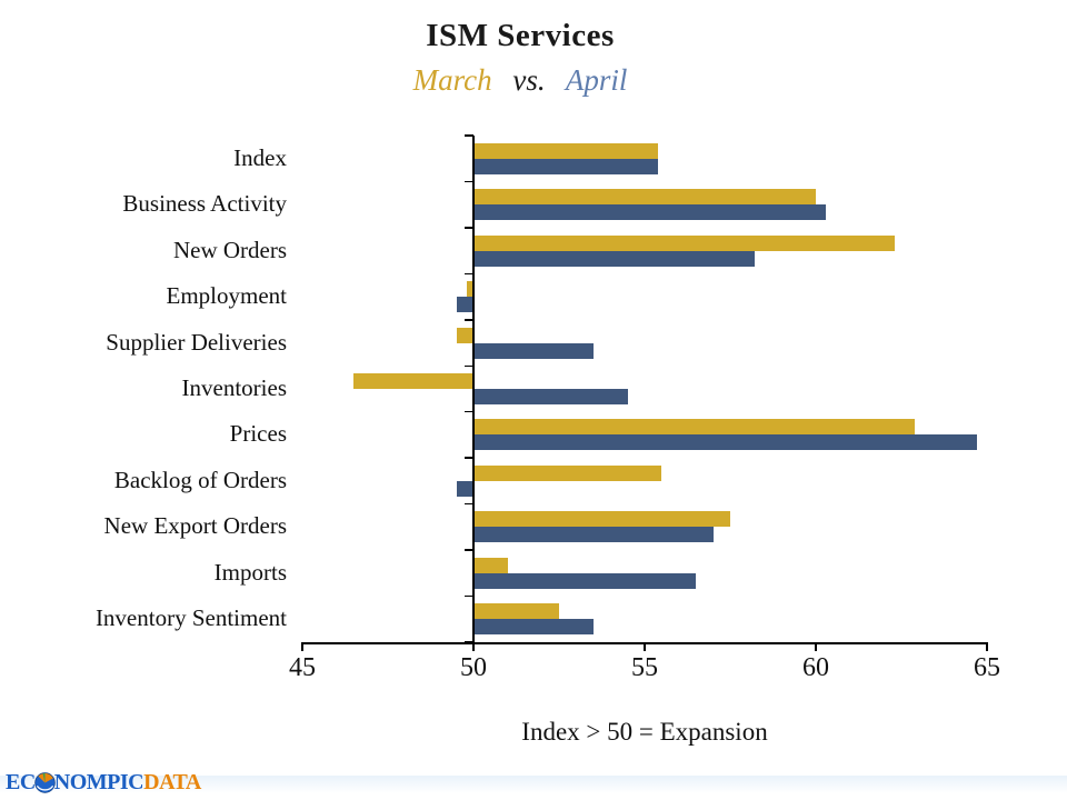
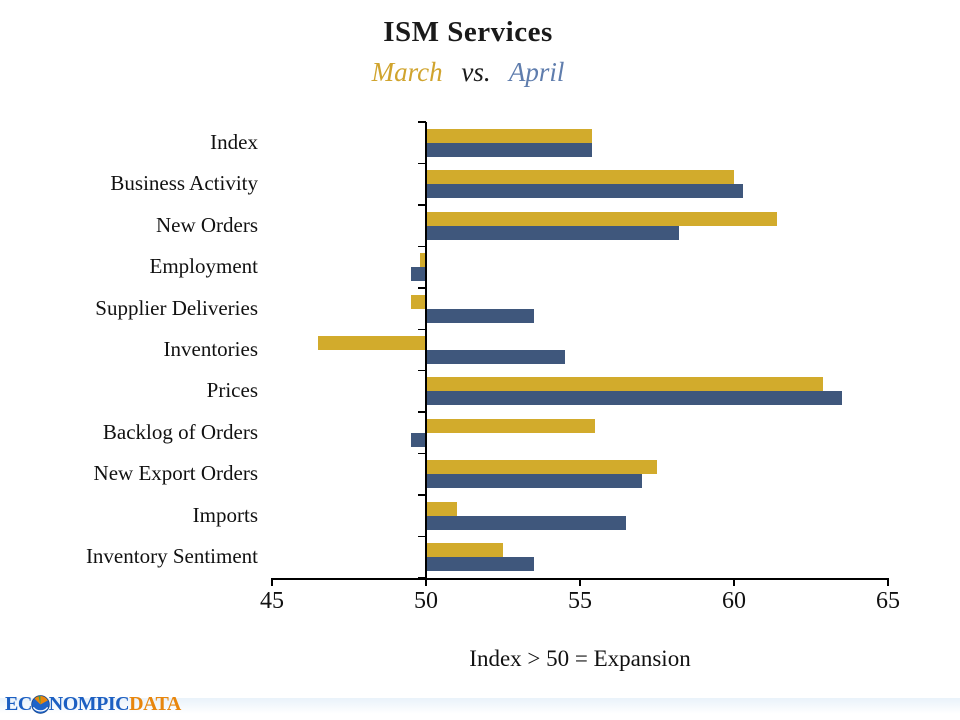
March/New Orders: 62.3 -> 61.4
April/Prices: 64.7 -> 63.5
